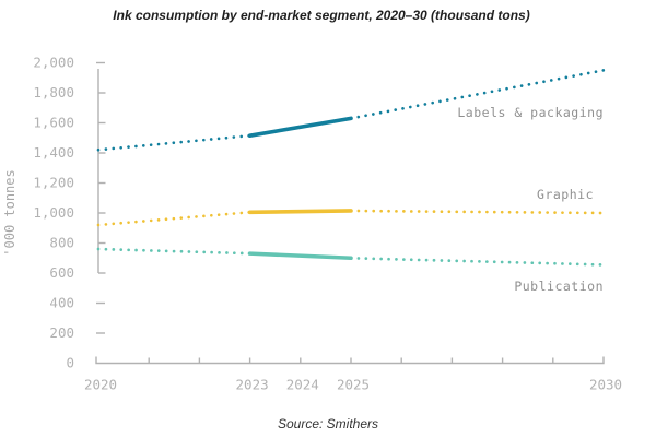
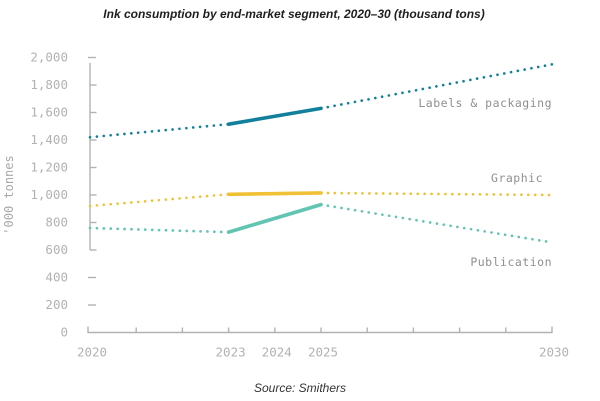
Publication/2025: 700 -> 930
